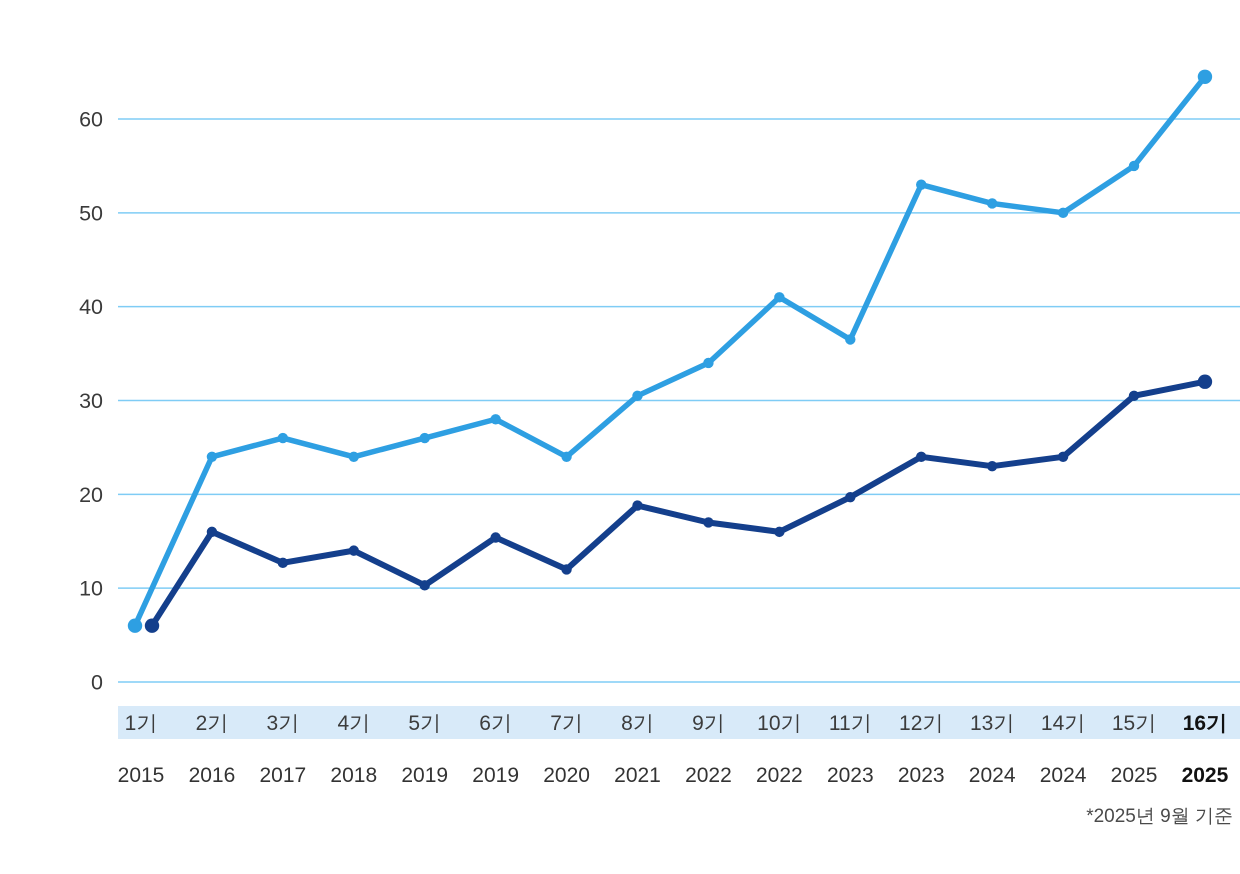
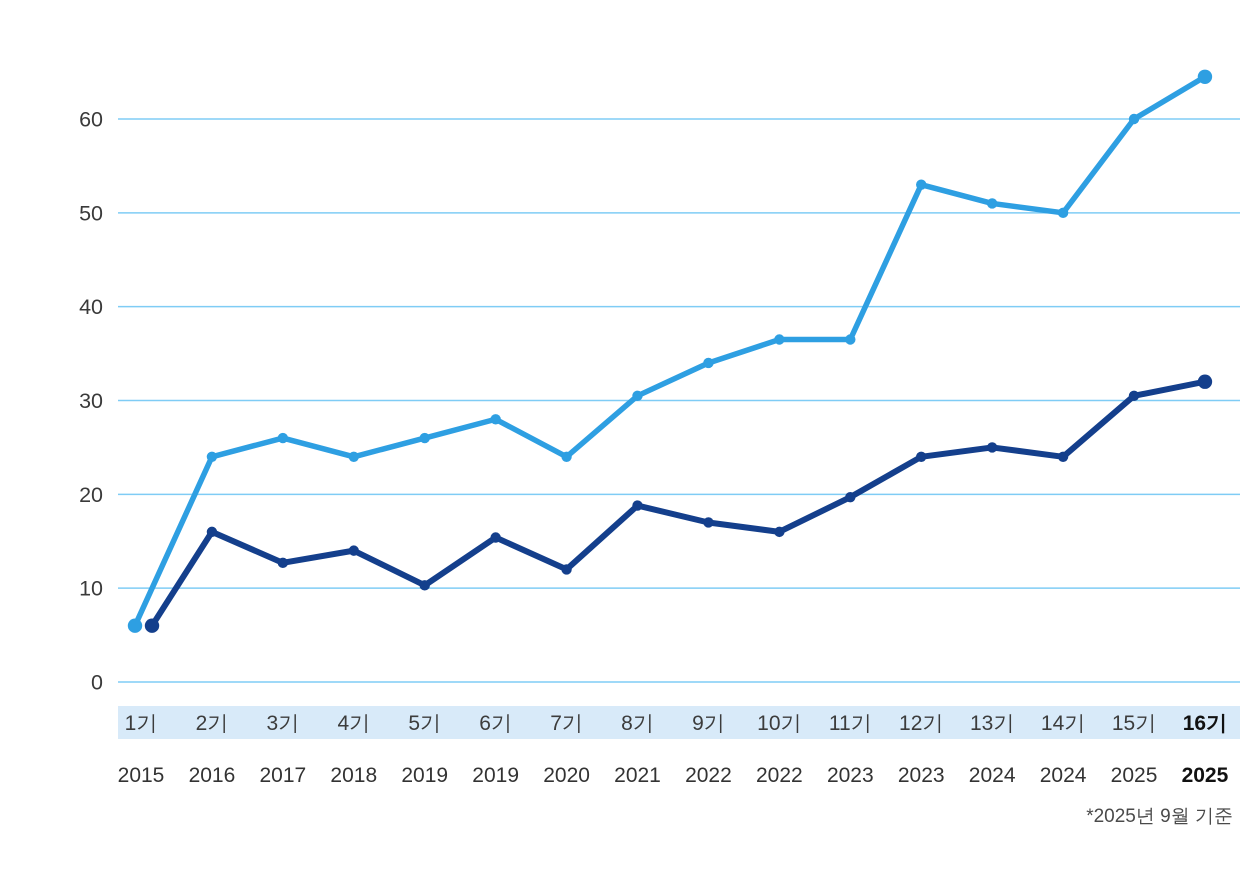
CLUN 16기 대학생 대표단/10기: 41 -> 36
CLUN 16기 참여 / 소속 대학/13기: 23 -> 25
CLUN 16기 대학생 대표단/15기: 55 -> 60
